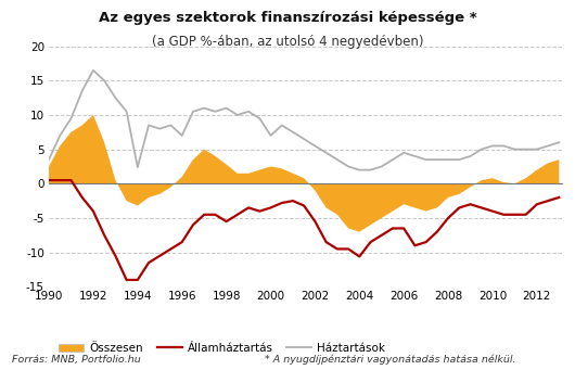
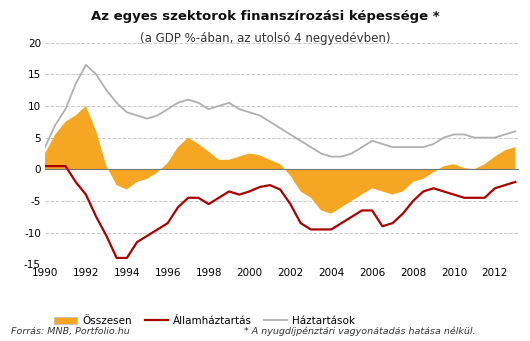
Háztartások/1994: 2.4 -> 9.0
Háztartások/1996: 7.0 -> 9.5
Háztartások/1998: 11.0 -> 9.5
Háztartások/2000: 7.0 -> 9.0
Államháztartás/2004: -10.6 -> -9.5
